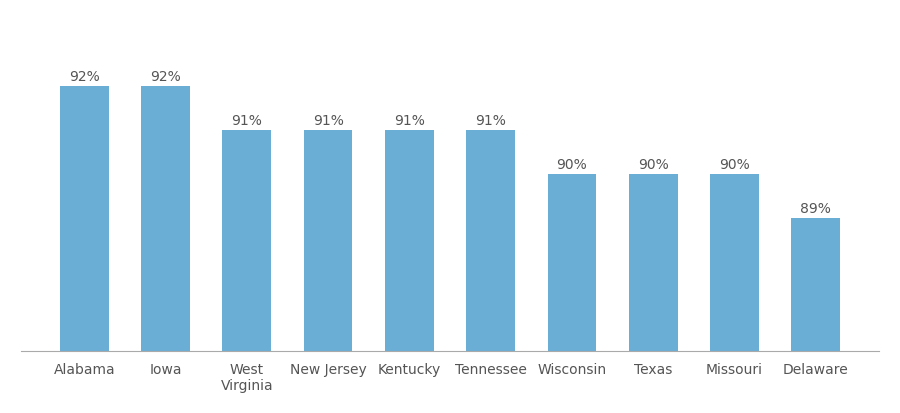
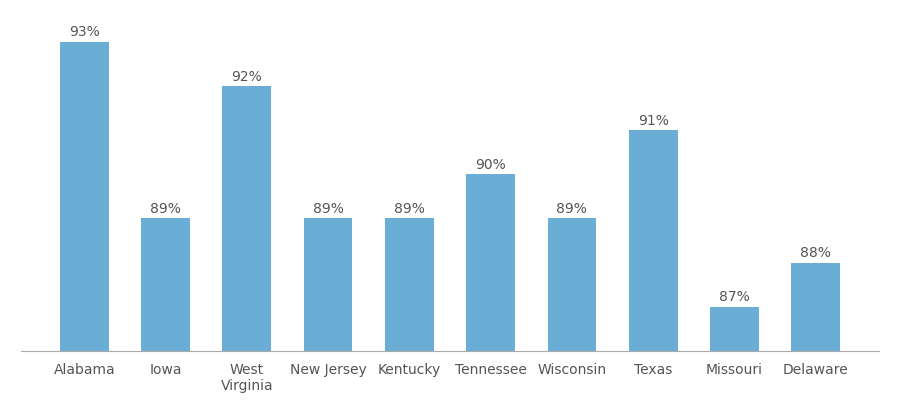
Alabama: 92% -> 93%
Iowa: 92% -> 89%
West Virginia: 91% -> 92%
New Jersey: 91% -> 89%
Kentucky: 91% -> 89%
Tennessee: 91% -> 90%
Wisconsin: 90% -> 89%
Texas: 90% -> 91%
Missouri: 90% -> 87%
Delaware: 89% -> 88%
